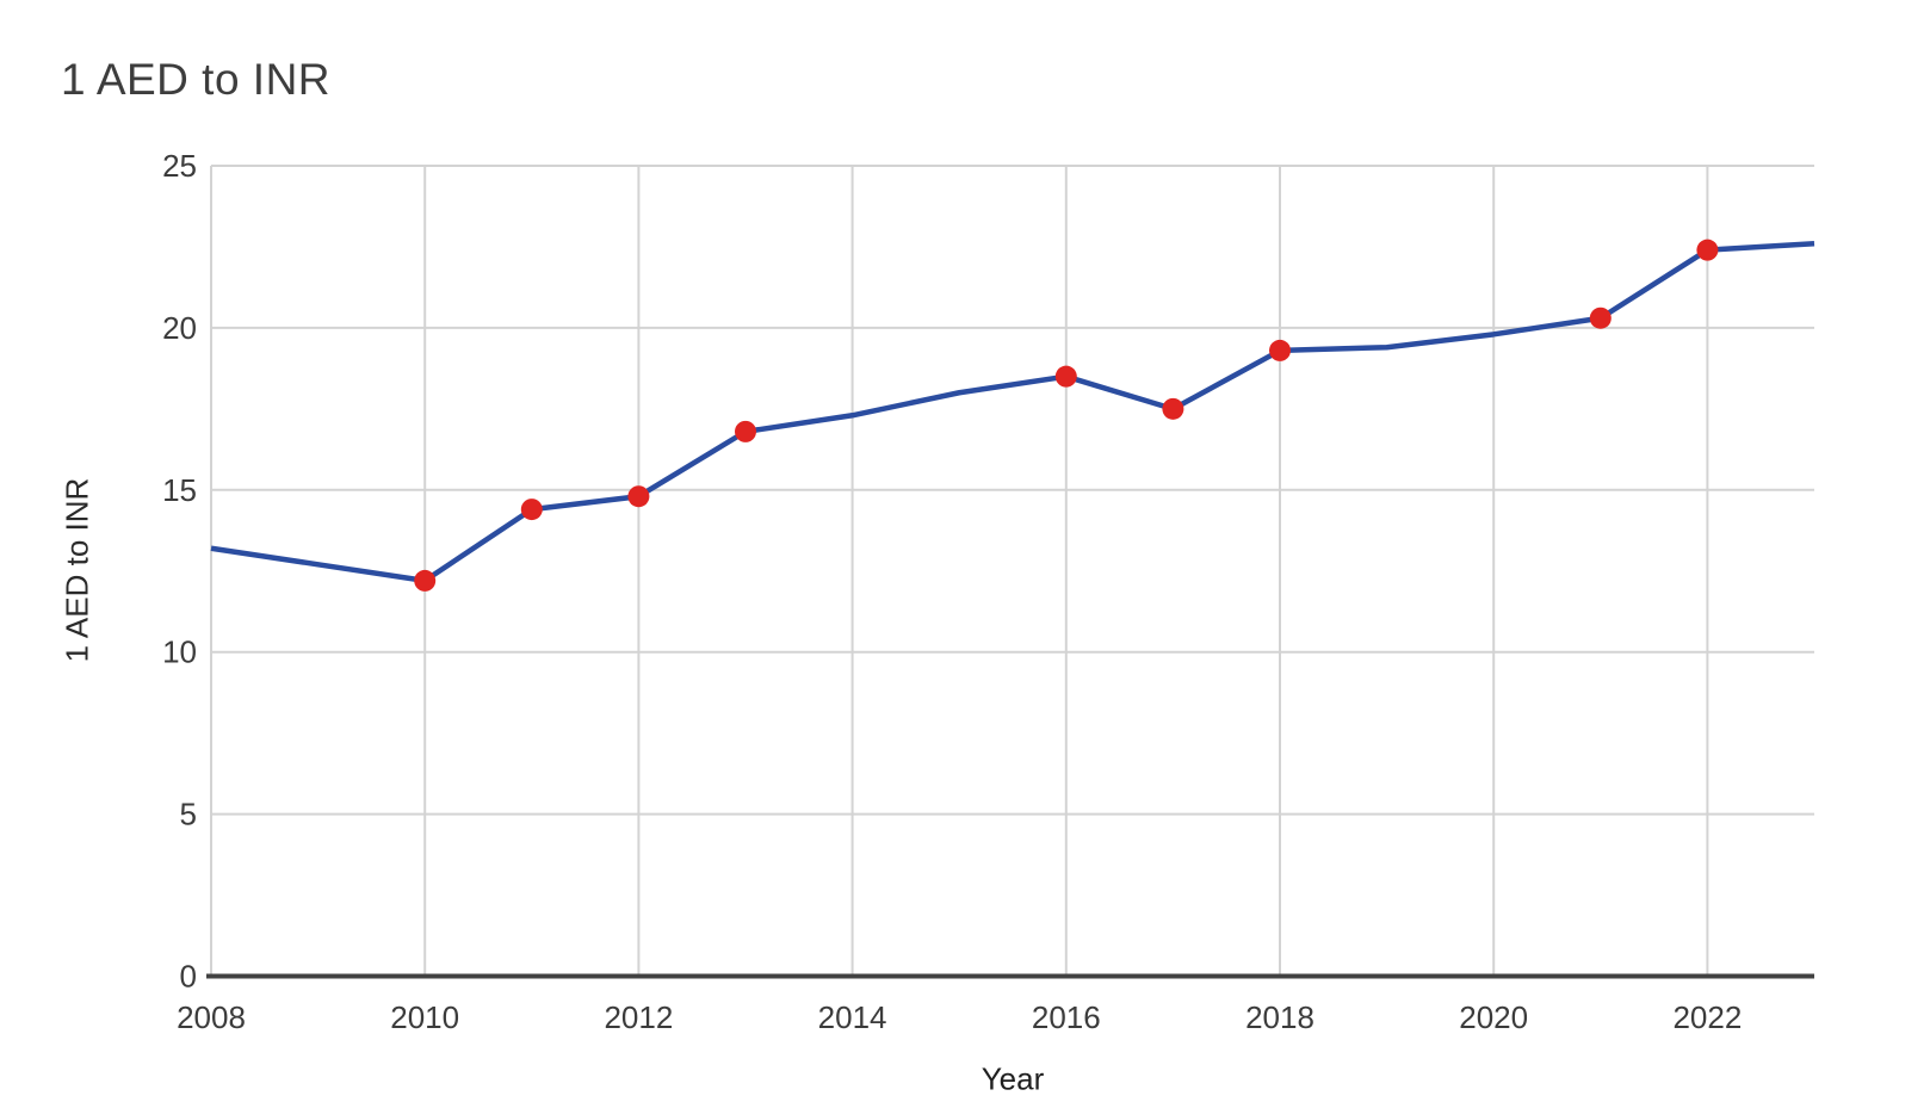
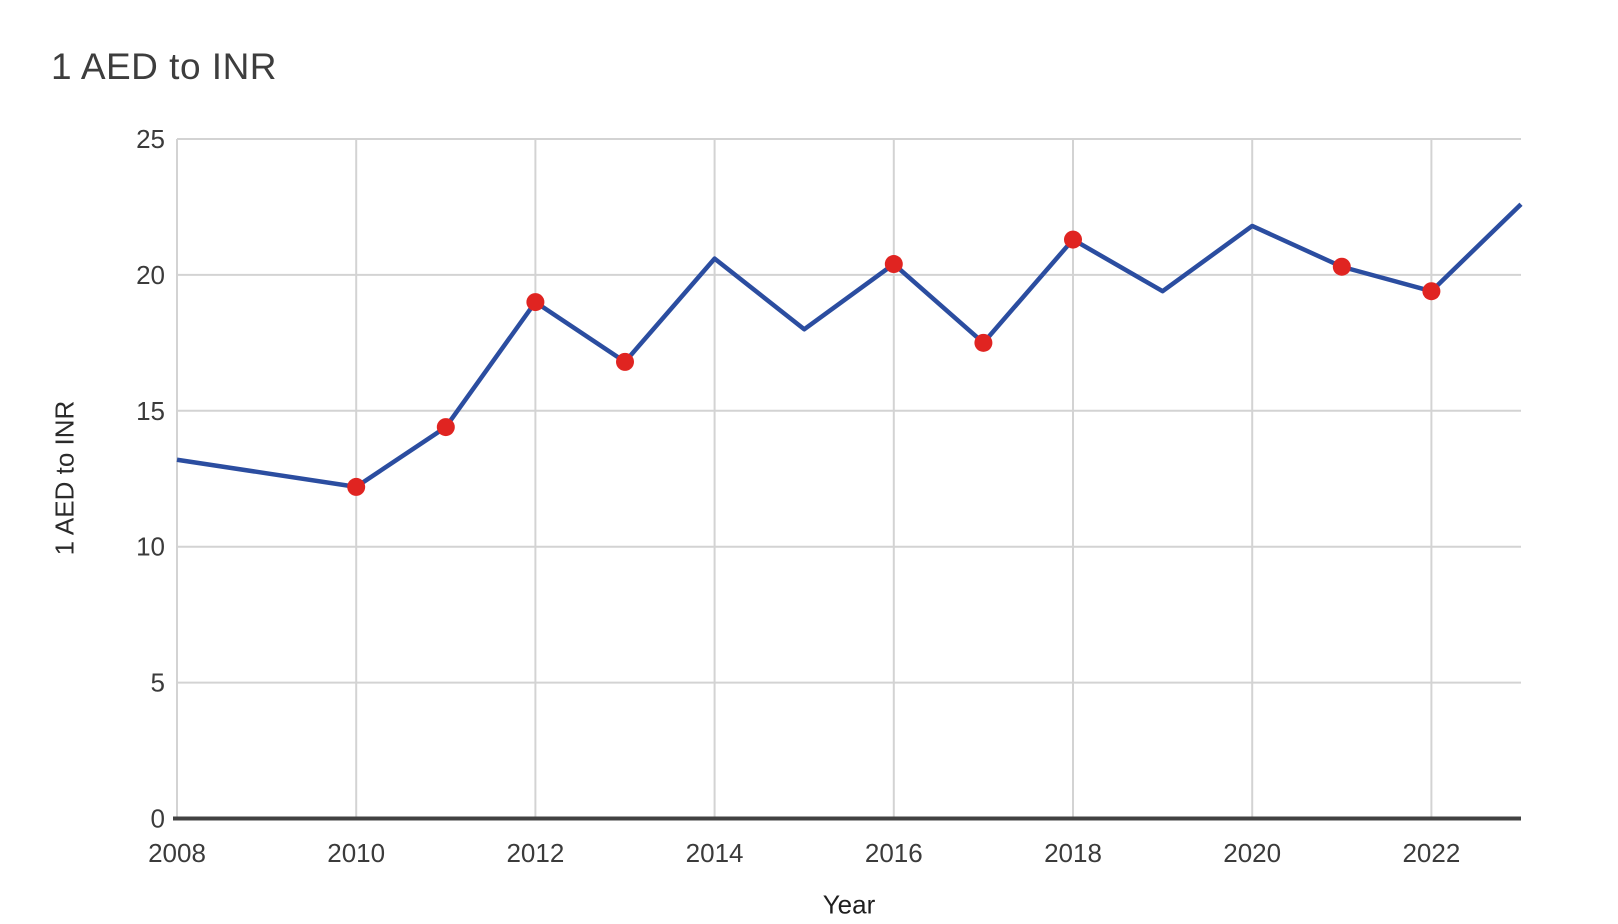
2012: 14.8 -> 19.0
2014: 17.3 -> 20.6
2016: 18.5 -> 20.4
2018: 19.3 -> 21.3
2020: 19.8 -> 21.8
2022: 22.4 -> 19.4
